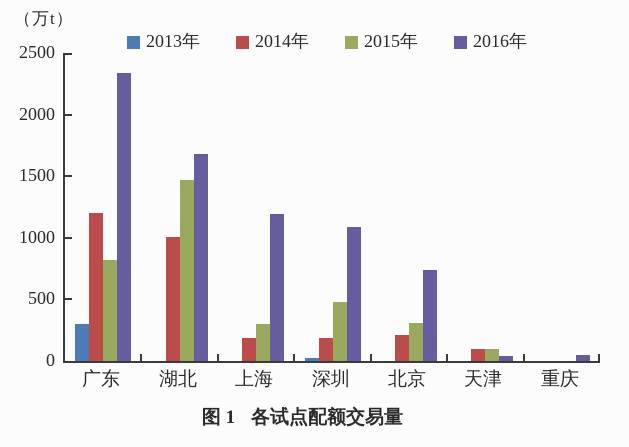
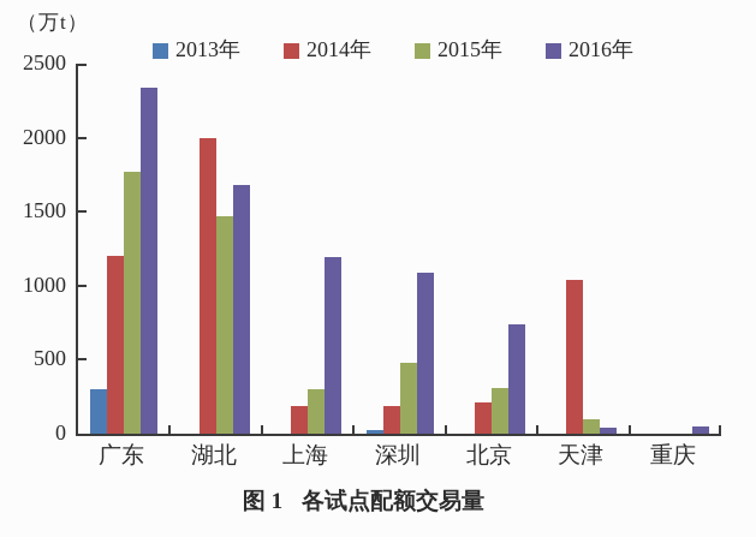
2015年/广东: 820 -> 1770
2014年/湖北: 1010 -> 2000
2014年/天津: 100 -> 1040
